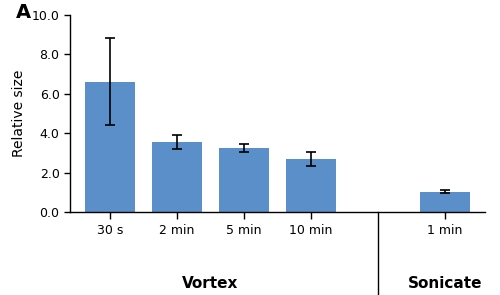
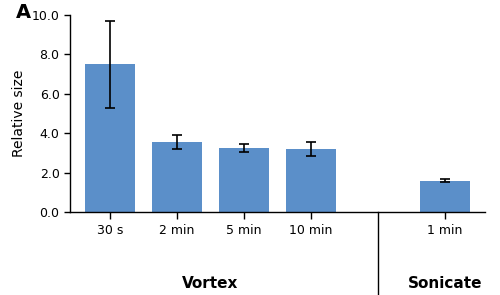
30 s: 6.6 -> 7.5
10 min: 2.7 -> 3.2
1 min: 1.1 -> 1.6
